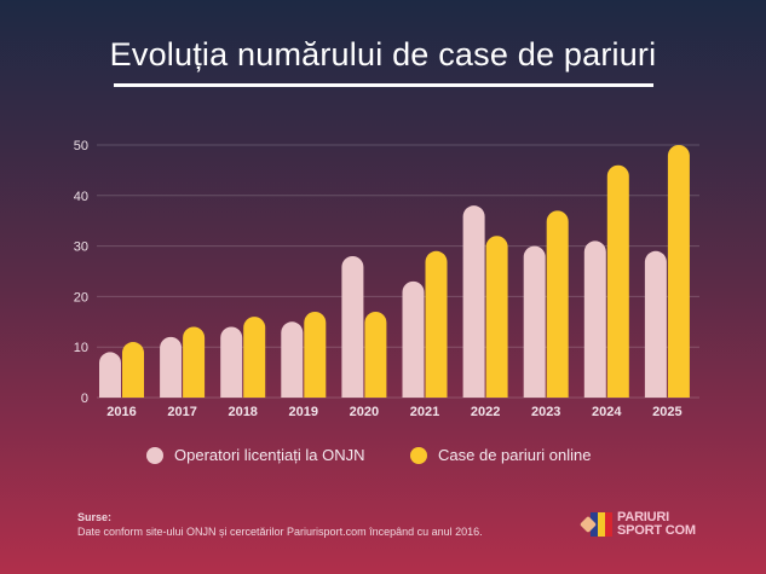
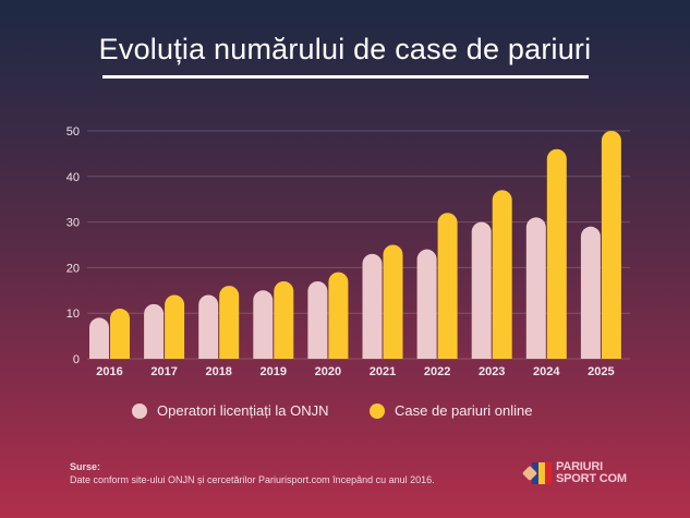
Operatori licențiați la ONJN/2020: 28 -> 17
Case de pariuri online/2020: 17 -> 19
Case de pariuri online/2021: 29 -> 25
Operatori licențiați la ONJN/2022: 38 -> 24
